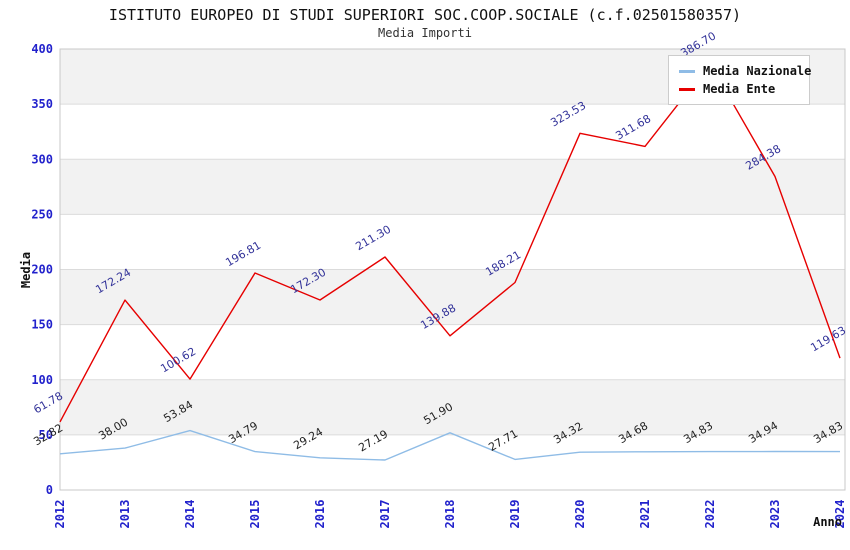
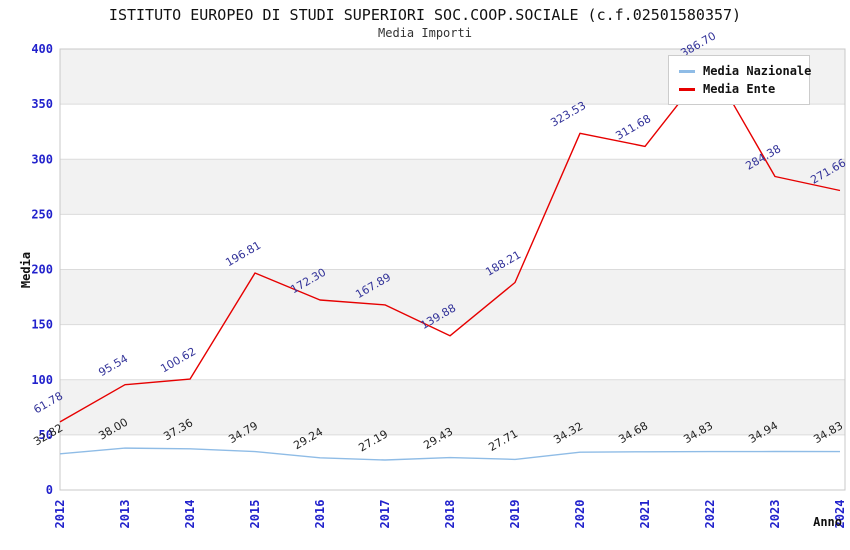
Media Ente/2013: 172.24 -> 95.54
Media Nazionale/2014: 53.84 -> 37.36
Media Ente/2017: 211.30 -> 167.89
Media Nazionale/2018: 51.90 -> 29.43
Media Ente/2024: 119.63 -> 271.66
